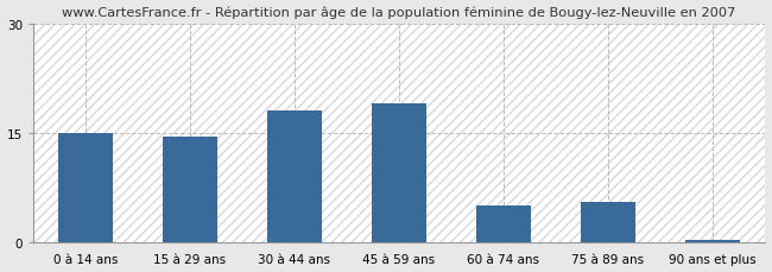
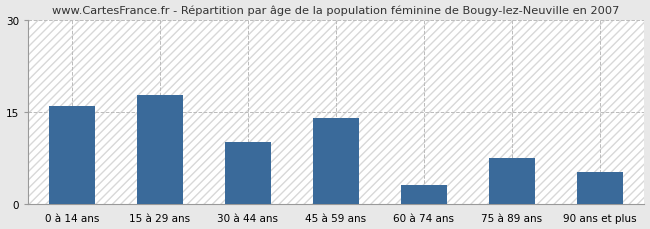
0 à 14 ans: 15.0 -> 16.0
15 à 29 ans: 14.5 -> 17.8
30 à 44 ans: 18.0 -> 10.0
45 à 59 ans: 19.0 -> 14.0
60 à 74 ans: 5.0 -> 3.0
75 à 89 ans: 5.5 -> 7.4
90 ans et plus: 0.3 -> 5.2
